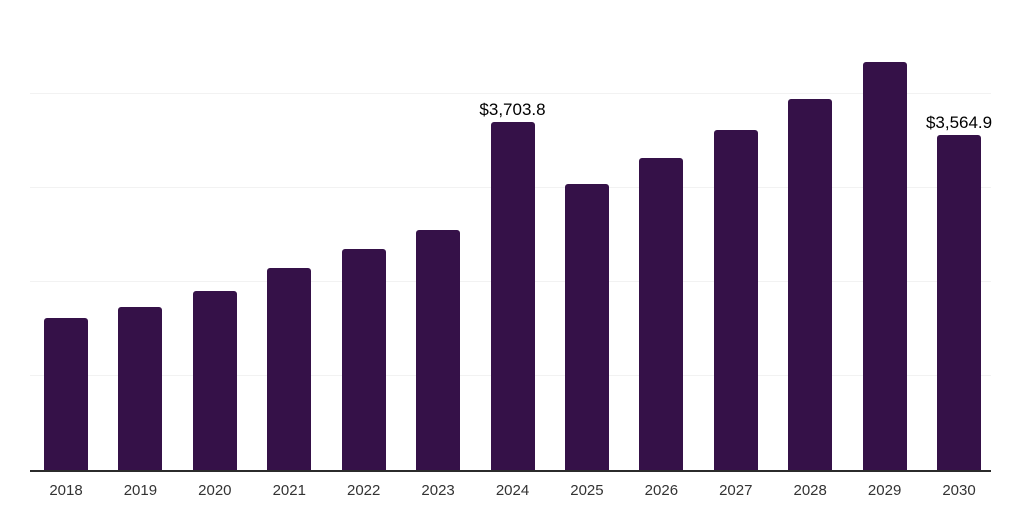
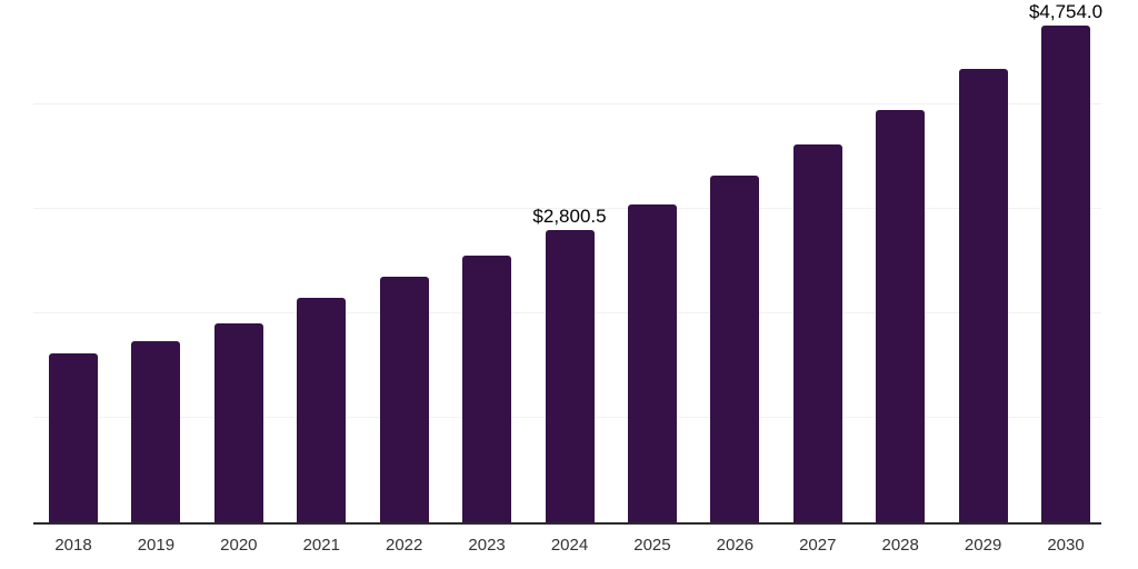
2024: $3,703.8 -> $2,800.5
2030: $3,564.9 -> $4,754.0
